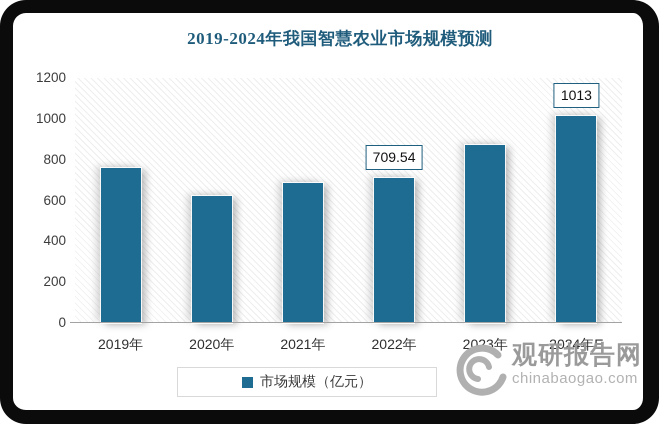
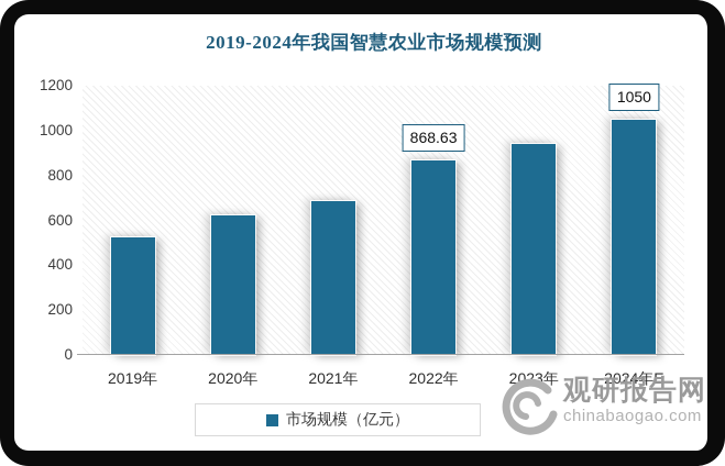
2019年: 760 -> 520
2022年: 709.54 -> 868.63
2023年: 870 -> 940
2024年E: 1013 -> 1050
